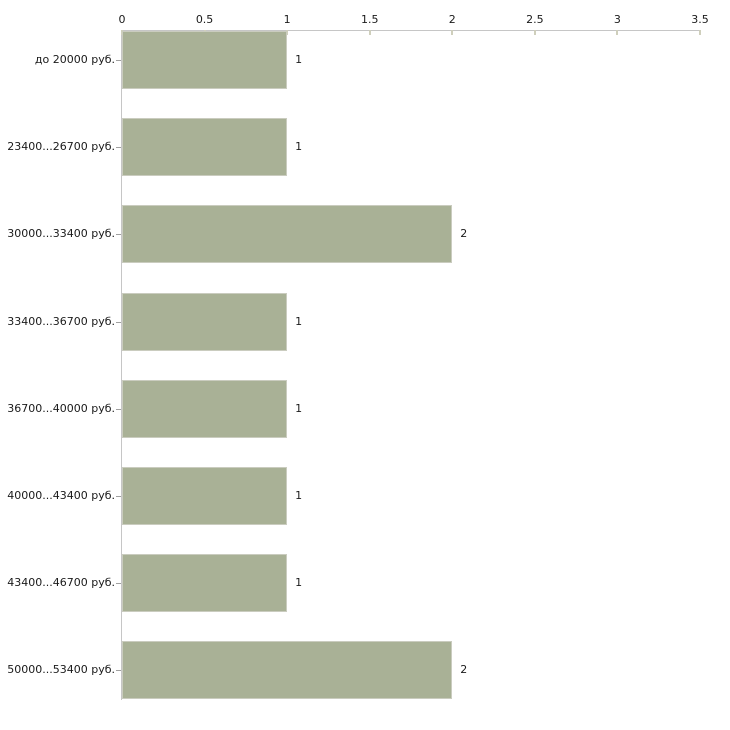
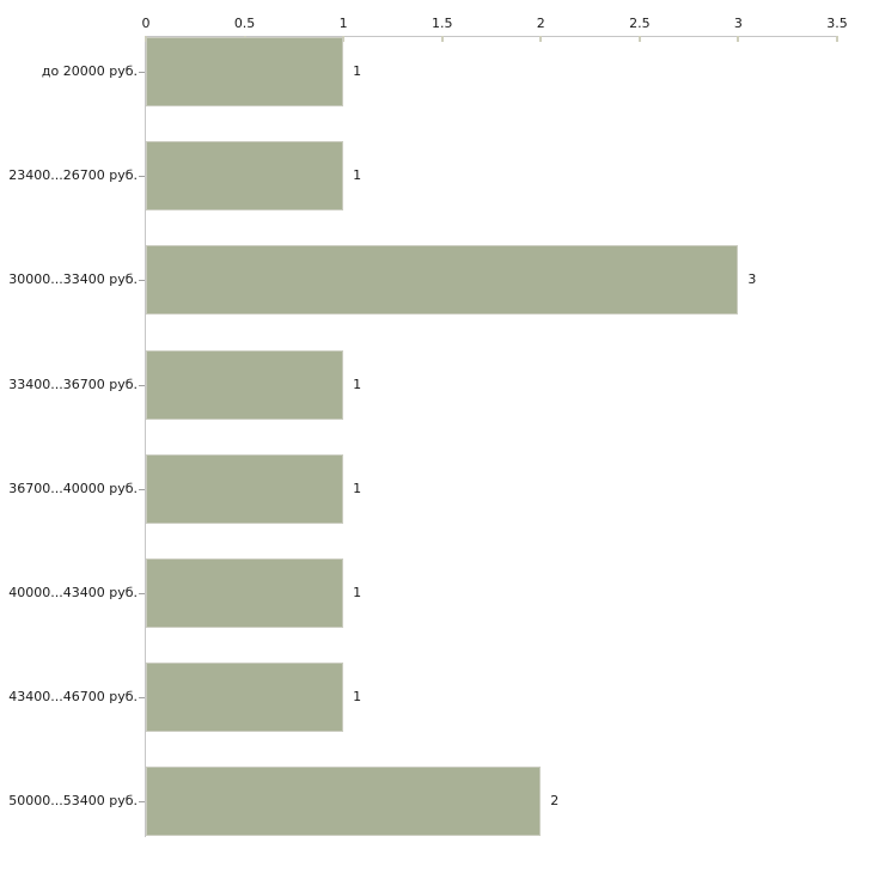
30000...33400 руб.: 2 -> 3
